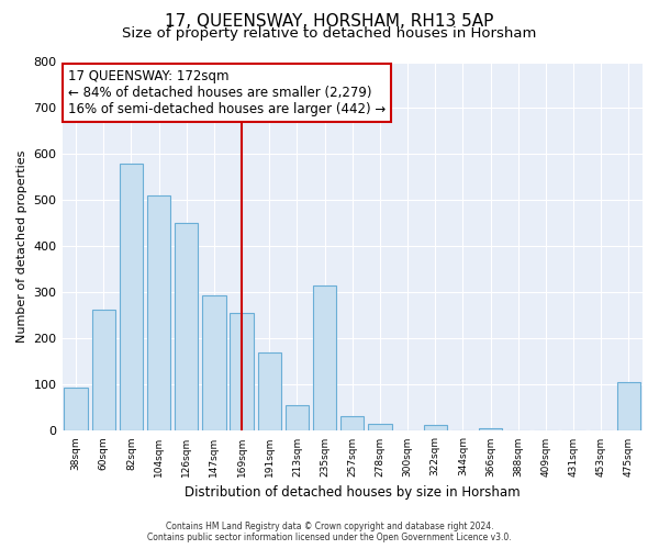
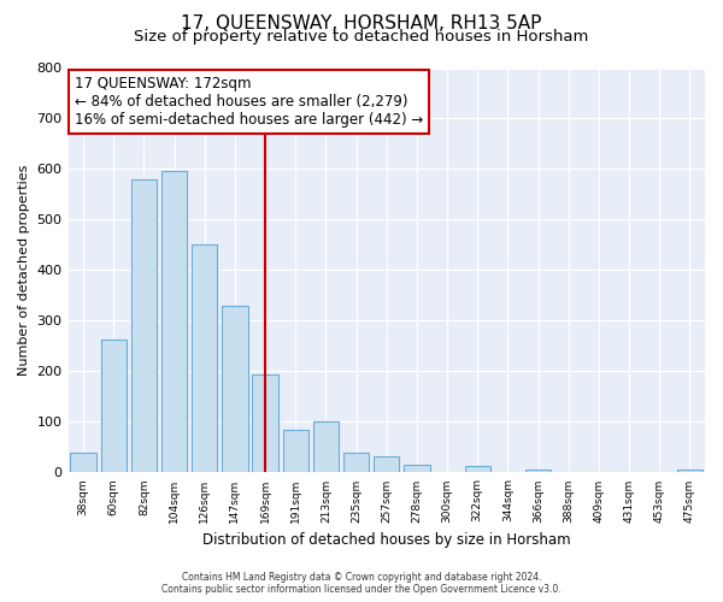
38sqm: 95 -> 40
104sqm: 510 -> 596
147sqm: 295 -> 330
169sqm: 255 -> 193
191sqm: 170 -> 85
213sqm: 55 -> 100
235sqm: 315 -> 38
475sqm: 105 -> 5
